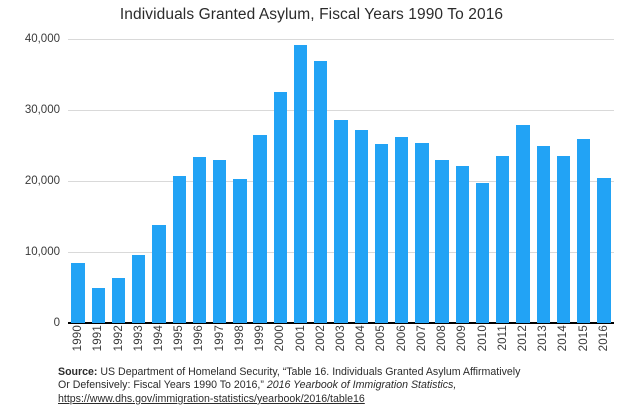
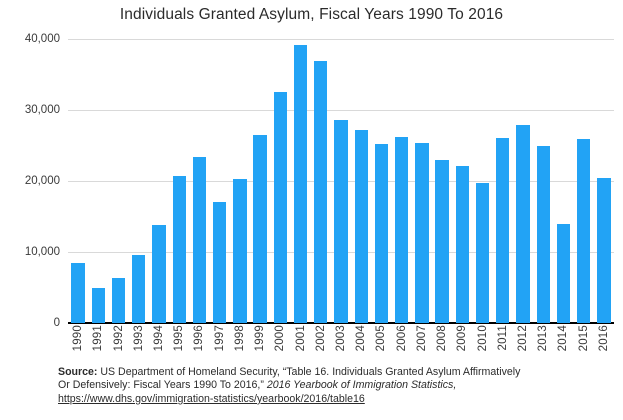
1997: 23000 -> 17000
2011: 24000 -> 26000
2014: 24000 -> 14000
